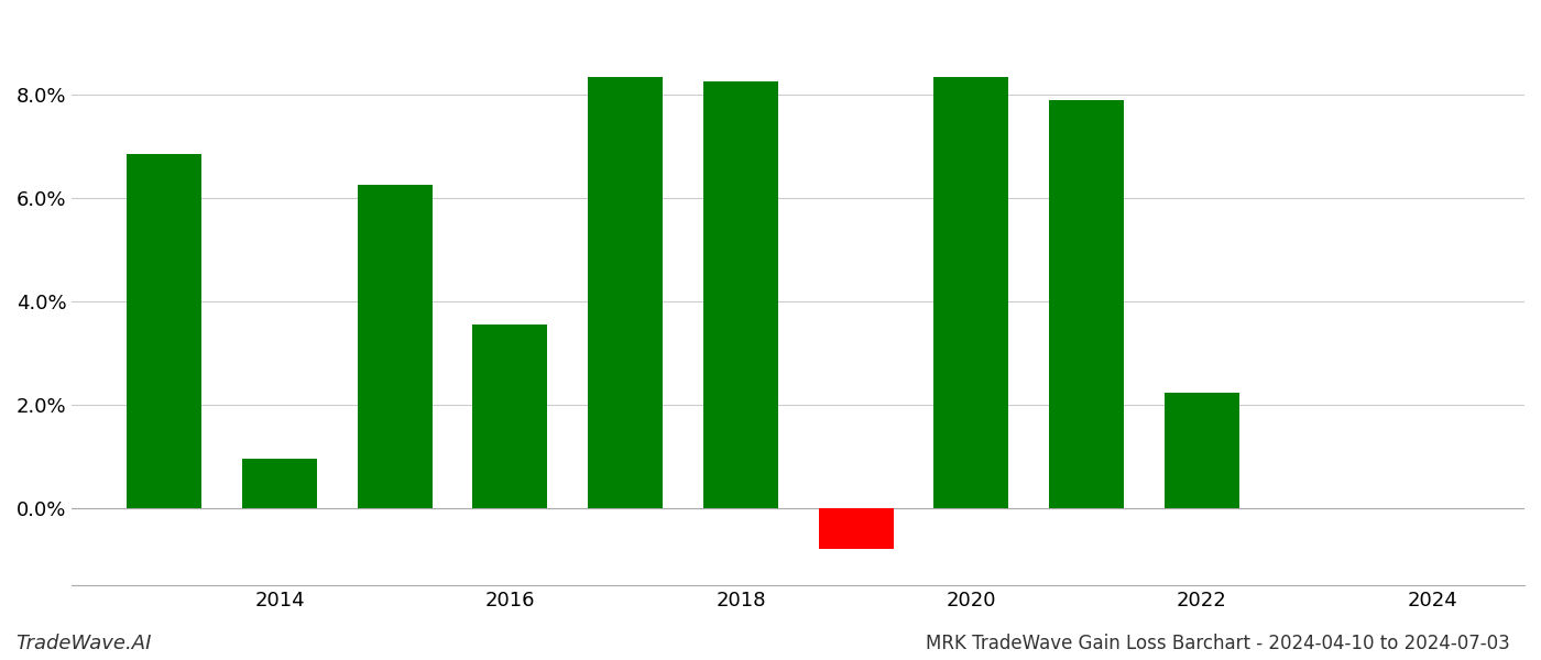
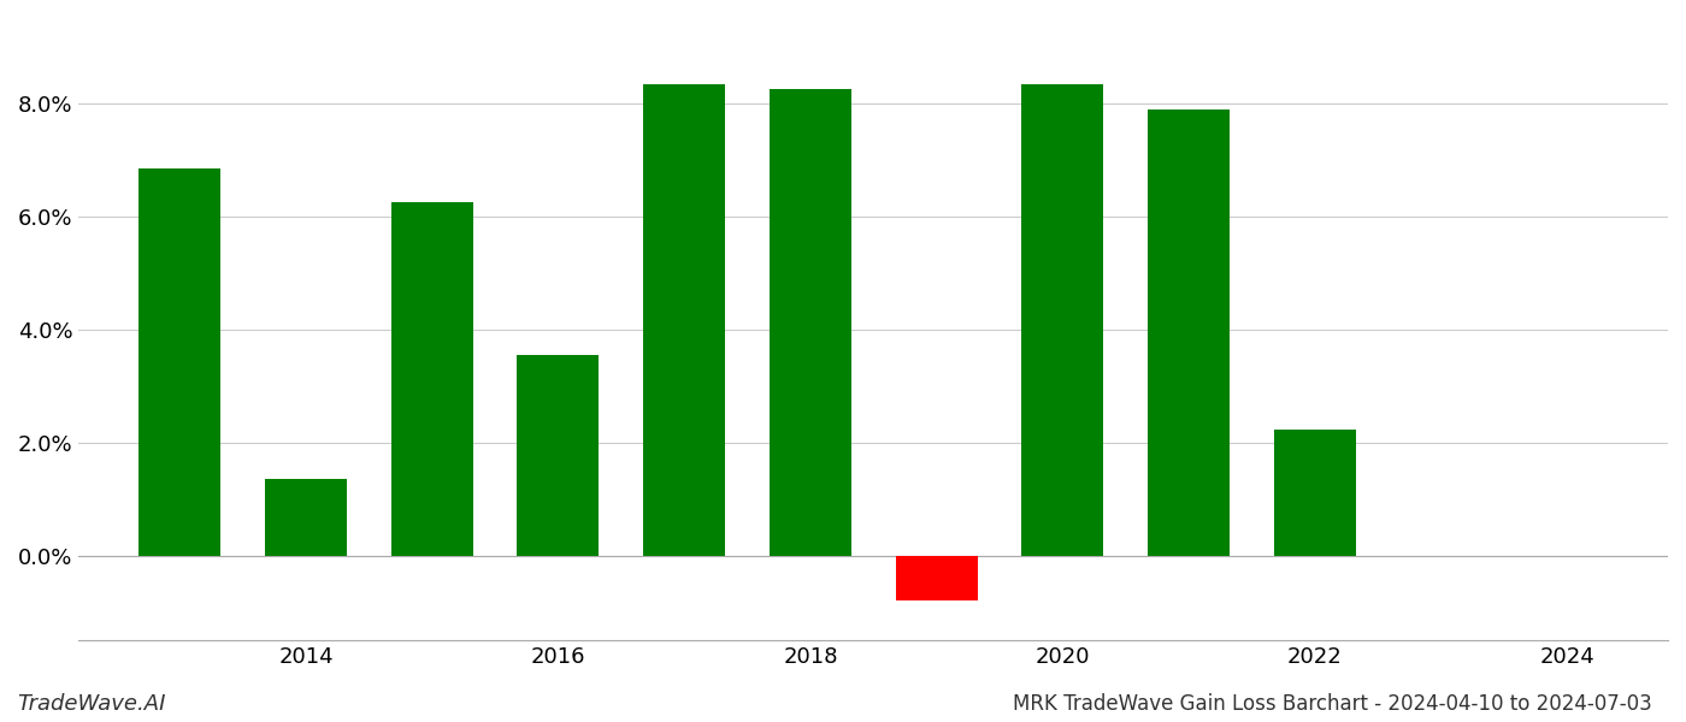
2014: 0.95% -> 1.35%
